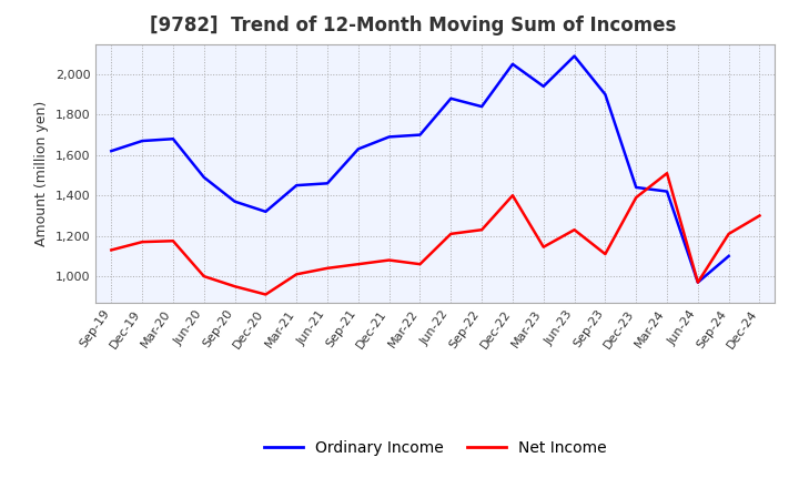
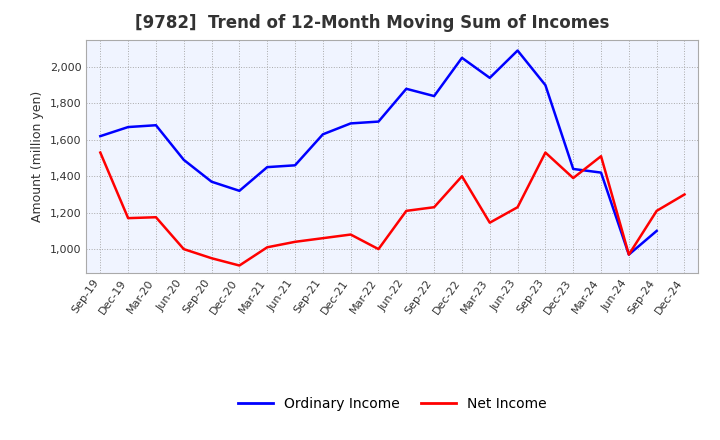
Net Income/Sep-19: 1,130 -> 1,530
Net Income/Mar-22: 1,060 -> 1,000
Net Income/Sep-23: 1,110 -> 1,530
